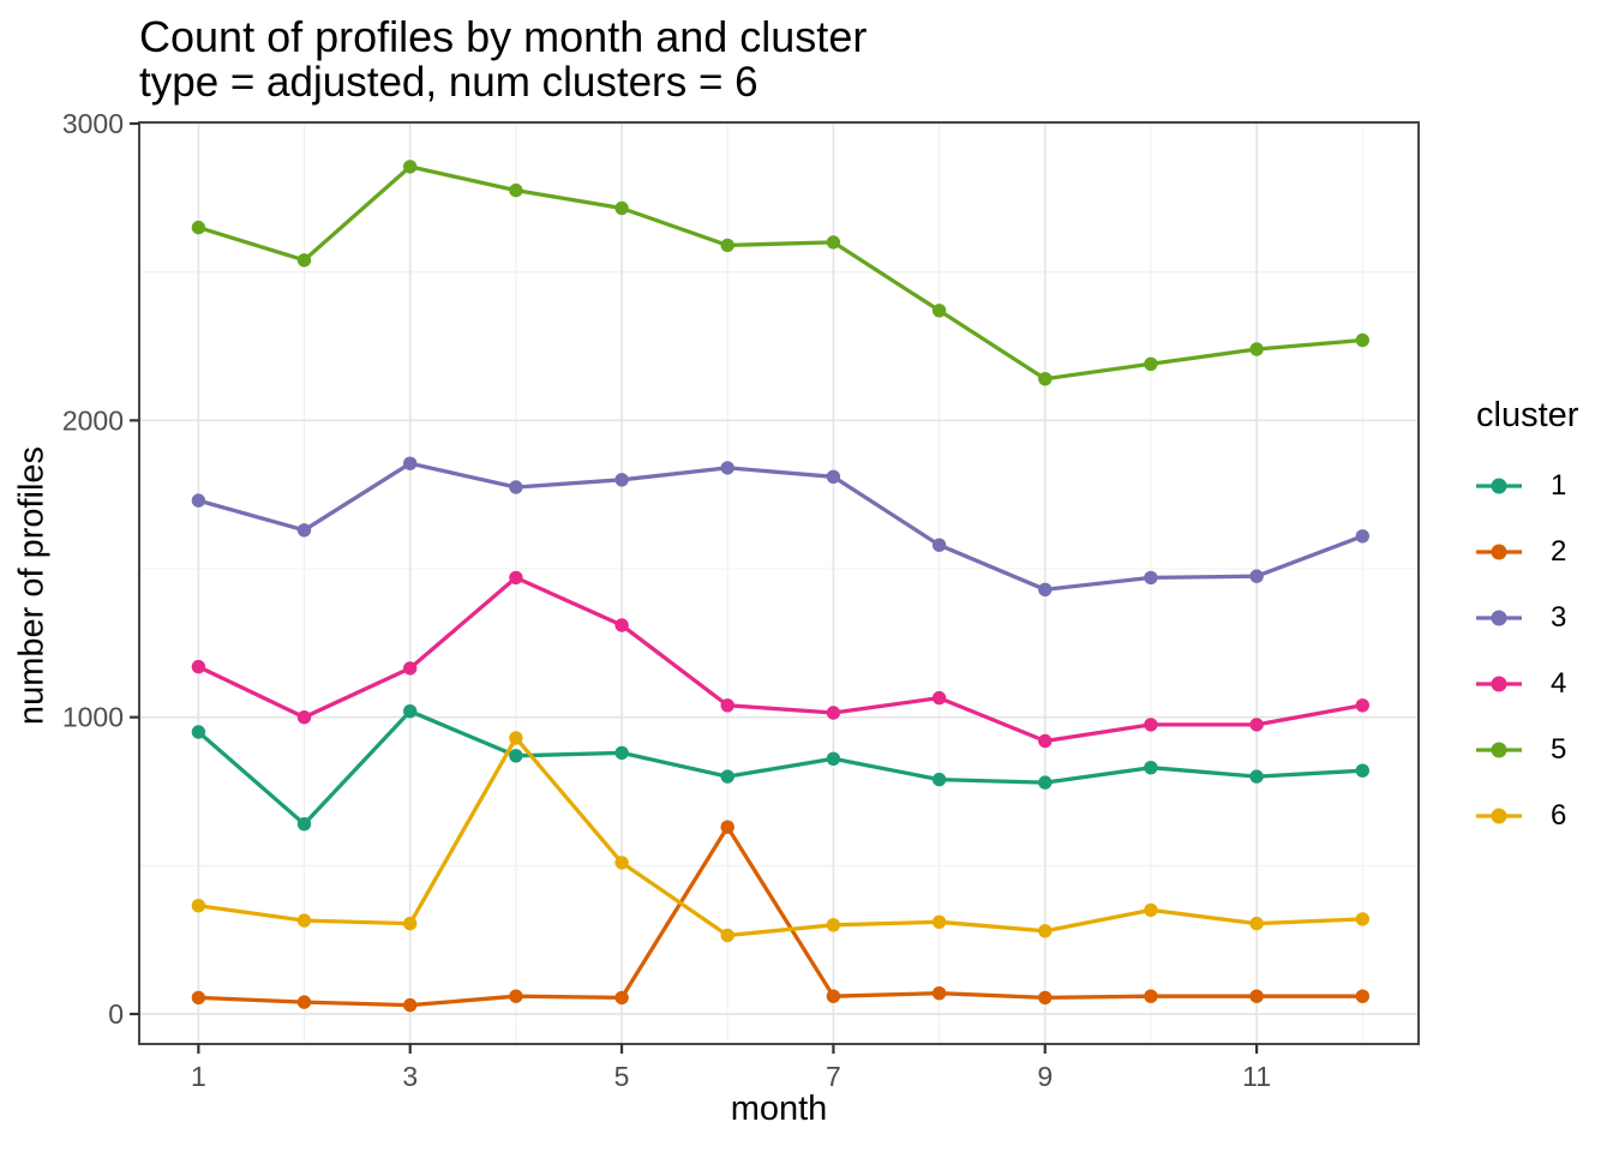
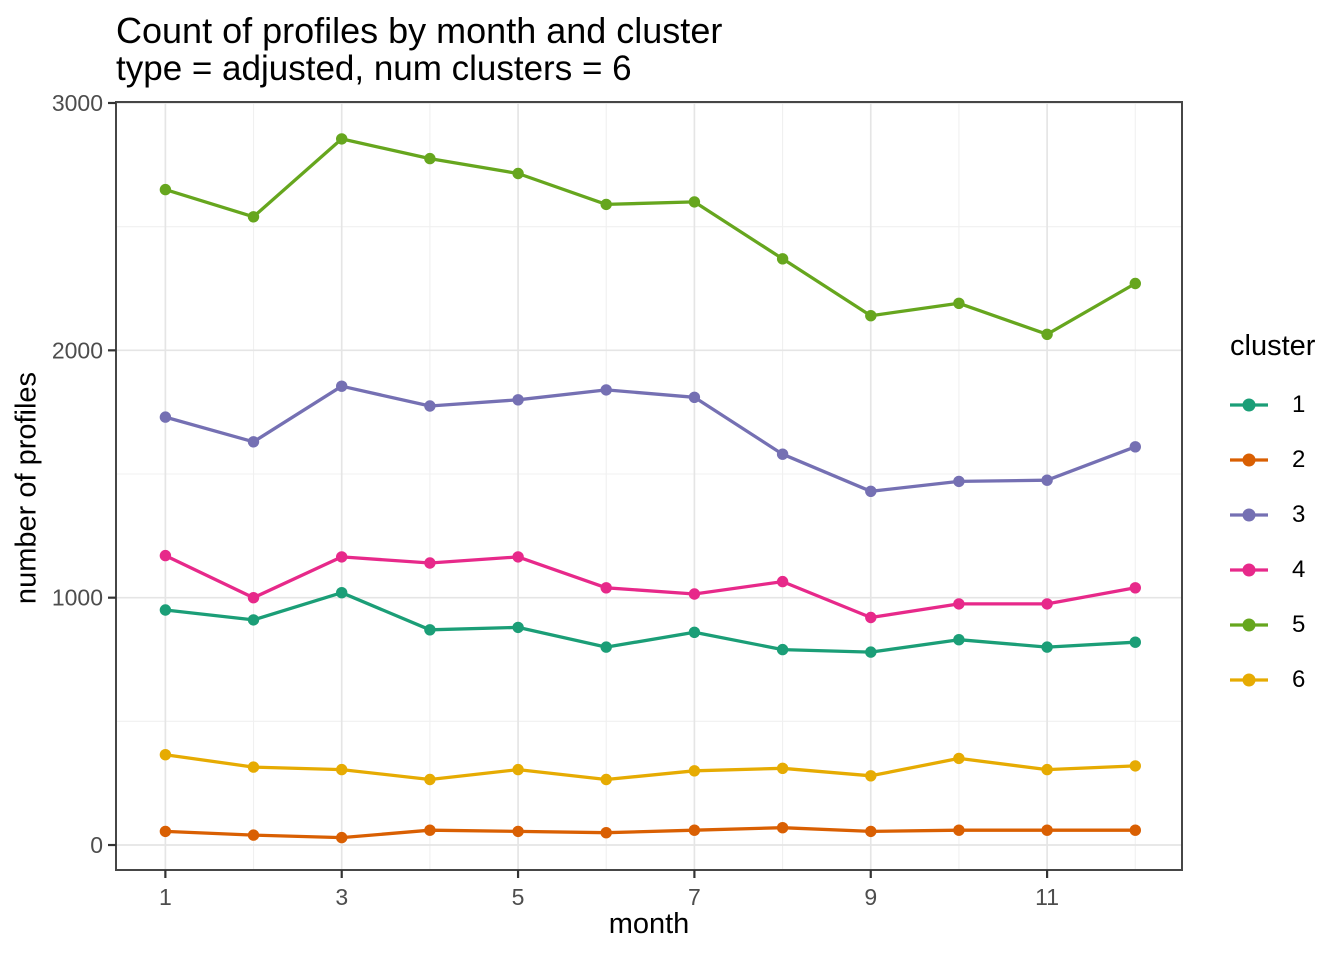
1/2: 640 -> 910
4/4: 1470 -> 1140
6/4: 930 -> 260
4/5: 1310 -> 1160
6/5: 510 -> 300
2/6: 630 -> 50
5/11: 2240 -> 2060
